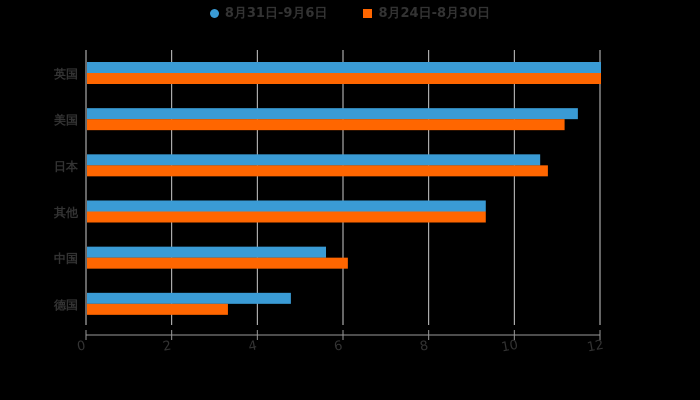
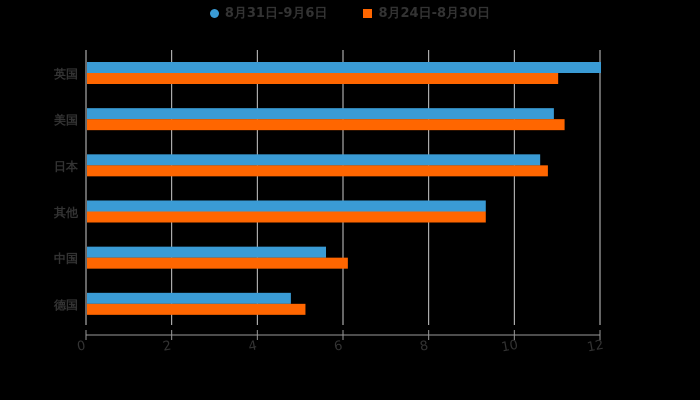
8月24日-8月30日/英国: 12.0 -> 11.0
8月31日-9月6日/美国: 11.5 -> 10.9
8月24日-8月30日/德国: 3.3 -> 5.1
